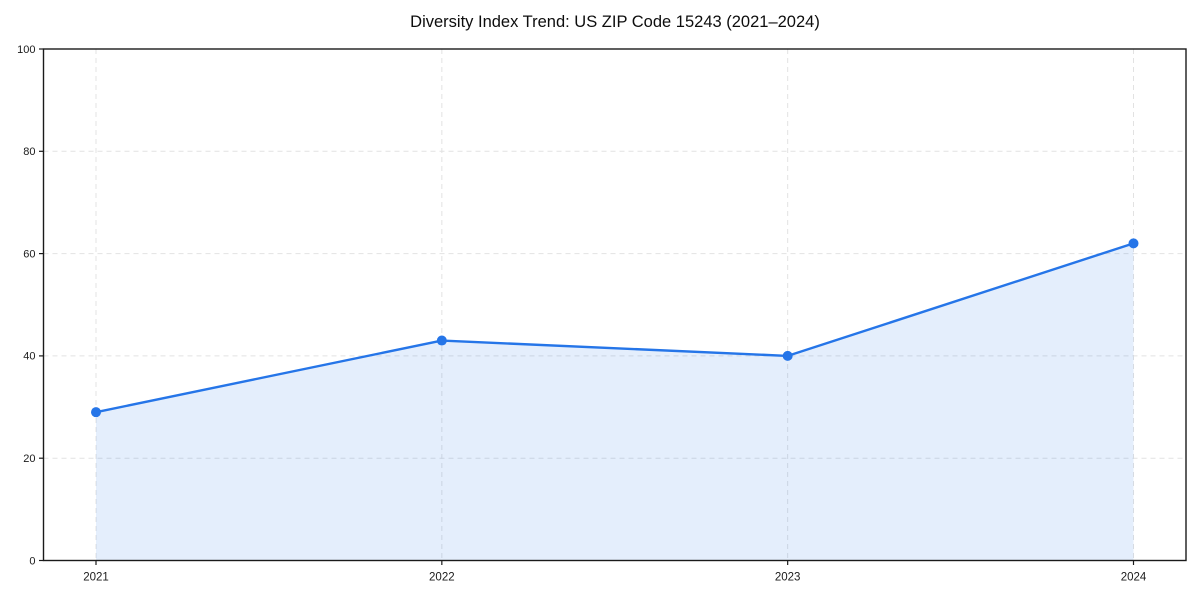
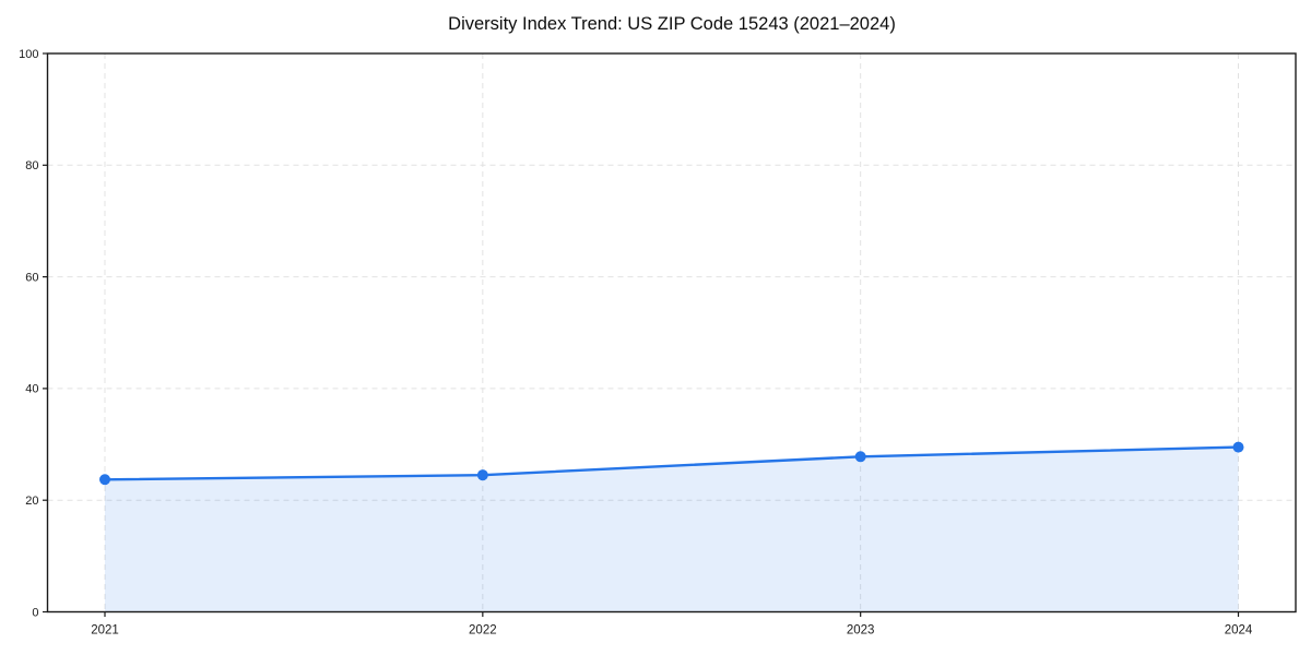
2021: 29 -> 24
2022: 43 -> 24
2023: 40 -> 28
2024: 62 -> 30
